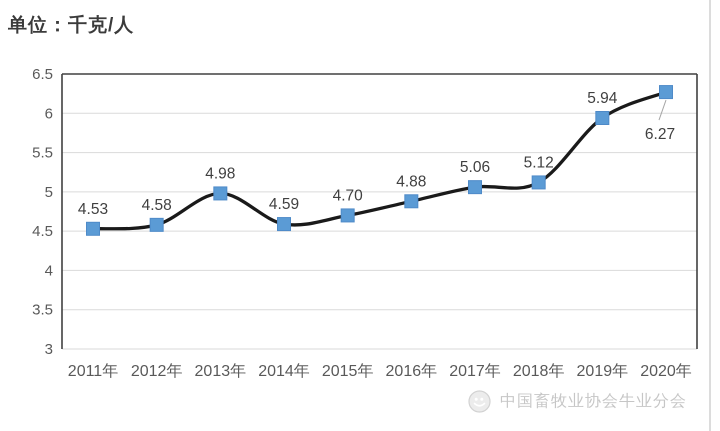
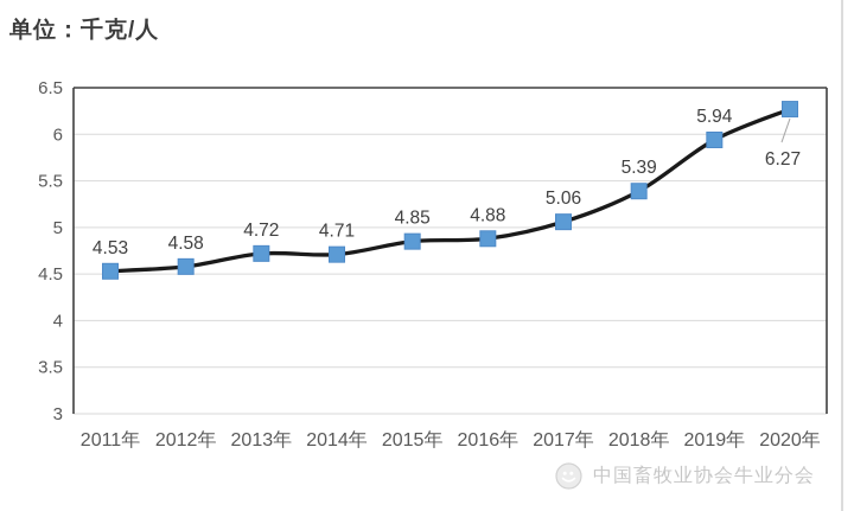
2013年: 4.98 -> 4.72
2014年: 4.59 -> 4.71
2015年: 4.70 -> 4.85
2018年: 5.12 -> 5.39
